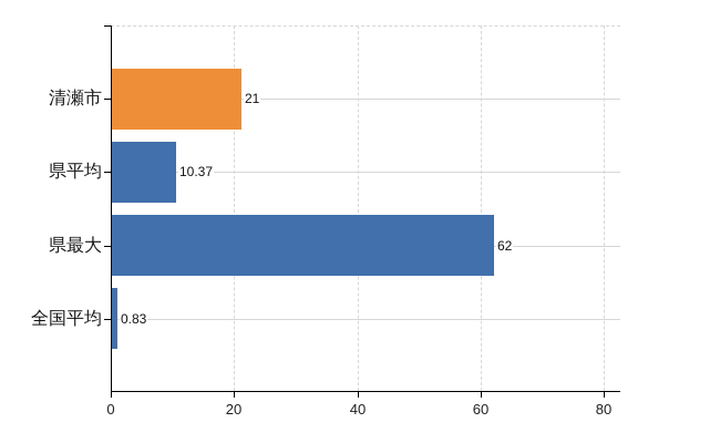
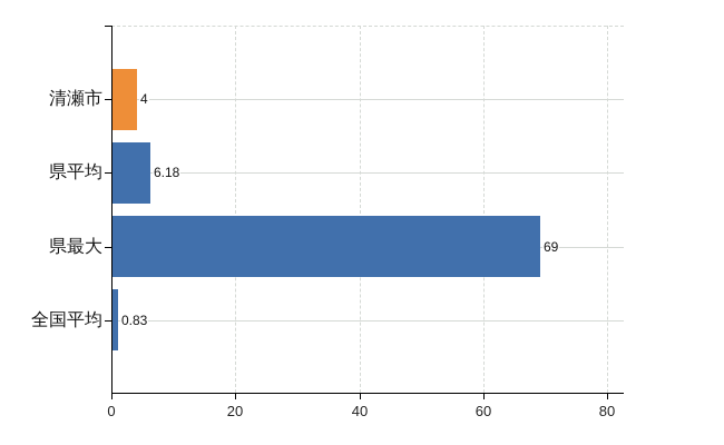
清瀬市: 21 -> 4
県平均: 10.37 -> 6.18
県最大: 62 -> 69
